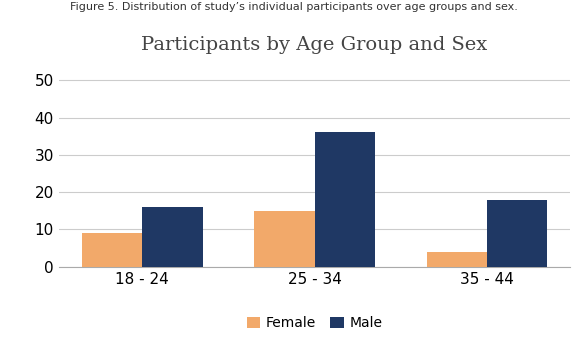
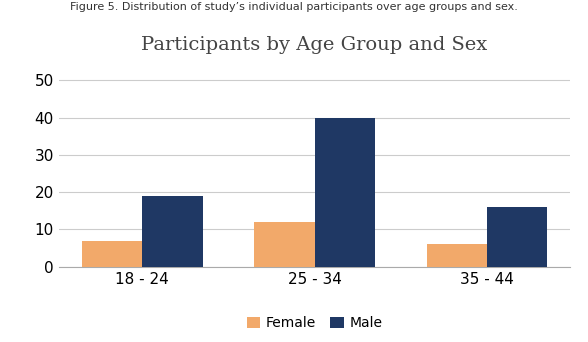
Female/18 - 24: 9 -> 7
Male/18 - 24: 16 -> 19
Female/25 - 34: 15 -> 12
Male/25 - 34: 36 -> 40
Female/35 - 44: 4 -> 6
Male/35 - 44: 18 -> 16
